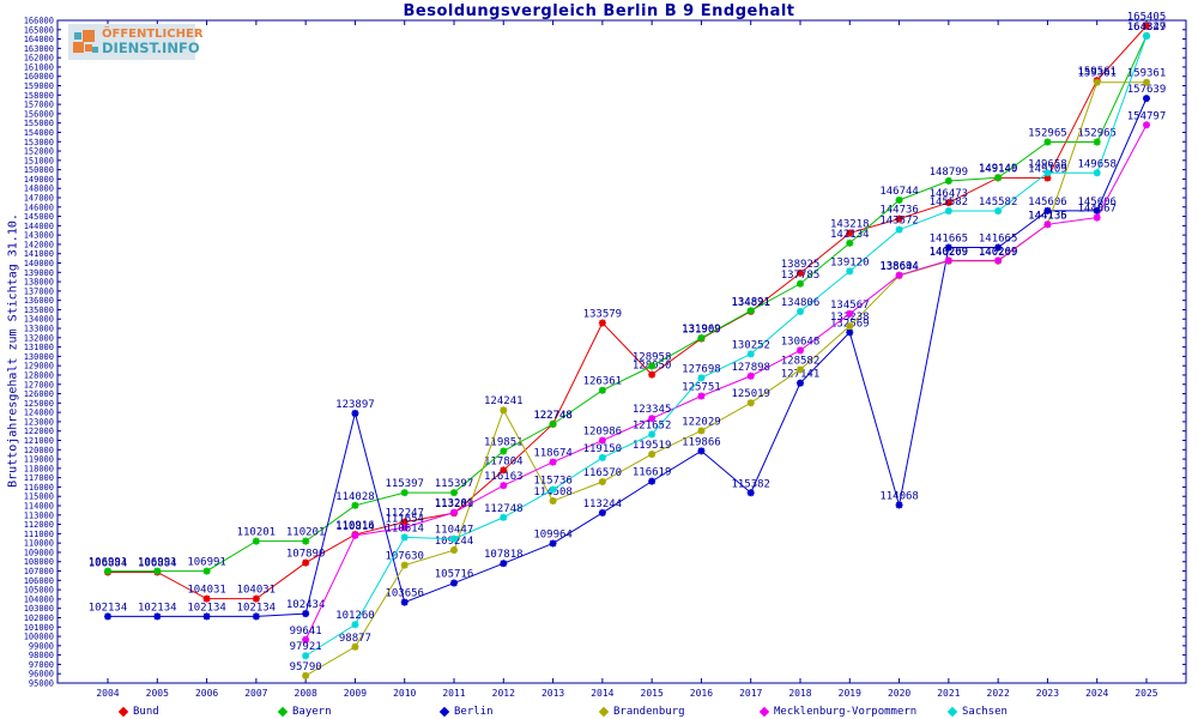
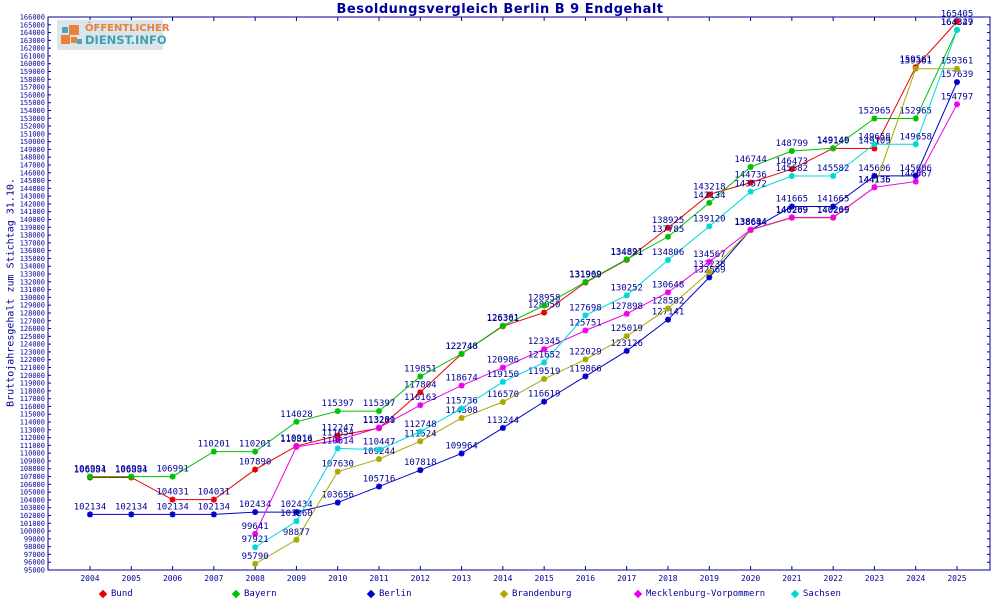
Berlin/2009: 123897 -> 102434
Brandenburg/2012: 124241 -> 111524
Bund/2014: 133579 -> 126301
Berlin/2017: 115382 -> 123126
Berlin/2020: 114068 -> 138644
